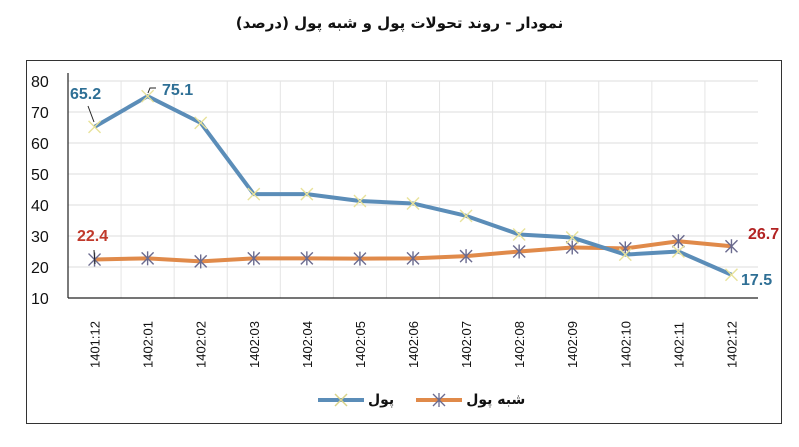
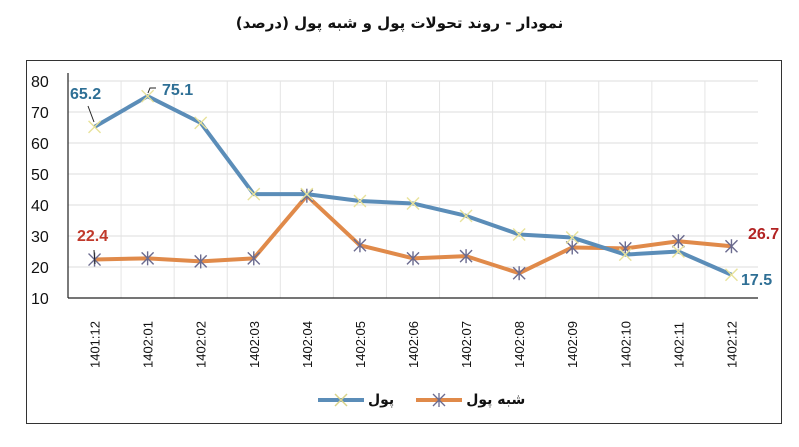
شبه پول/1402:04: 23 -> 43
شبه پول/1402:05: 23 -> 27
شبه پول/1402:08: 25 -> 18
